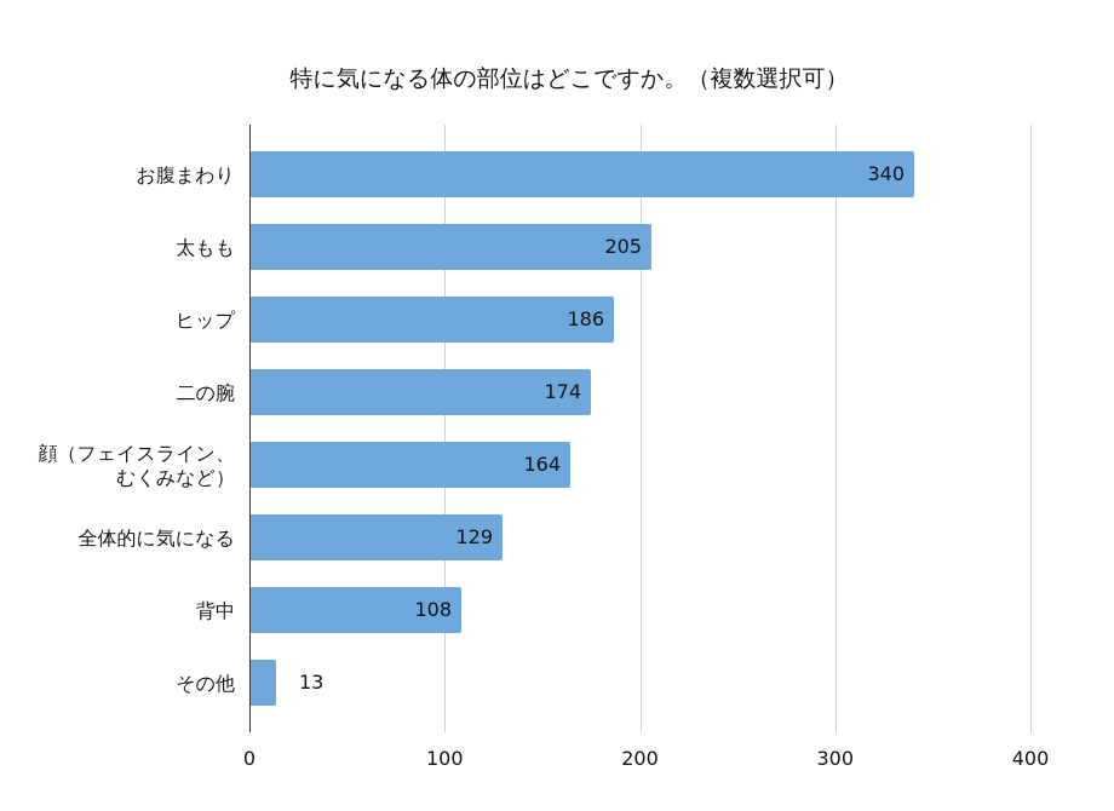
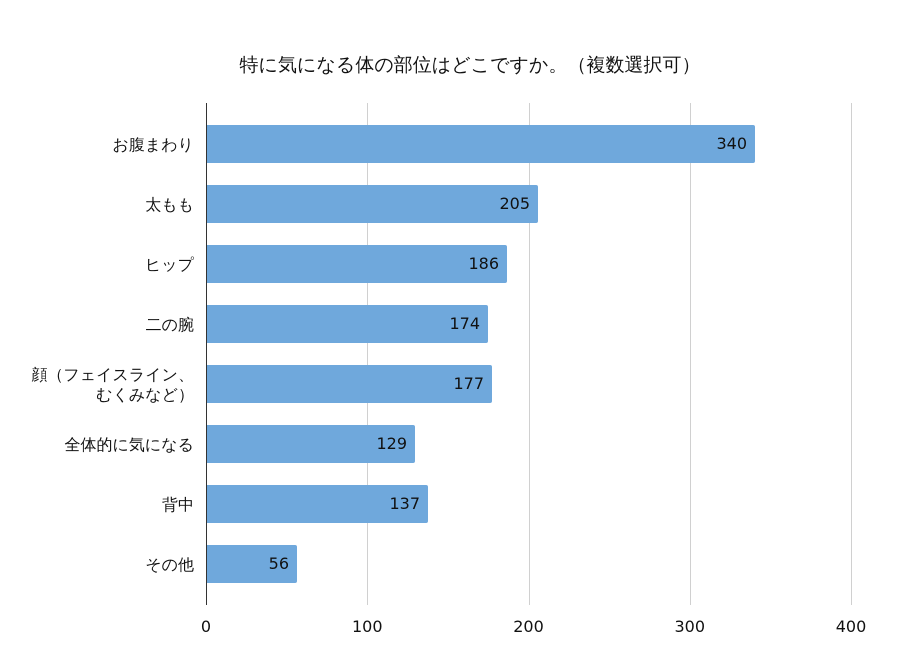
顔（フェイスライン、むくみなど）: 164 -> 177
背中: 108 -> 137
その他: 13 -> 56
